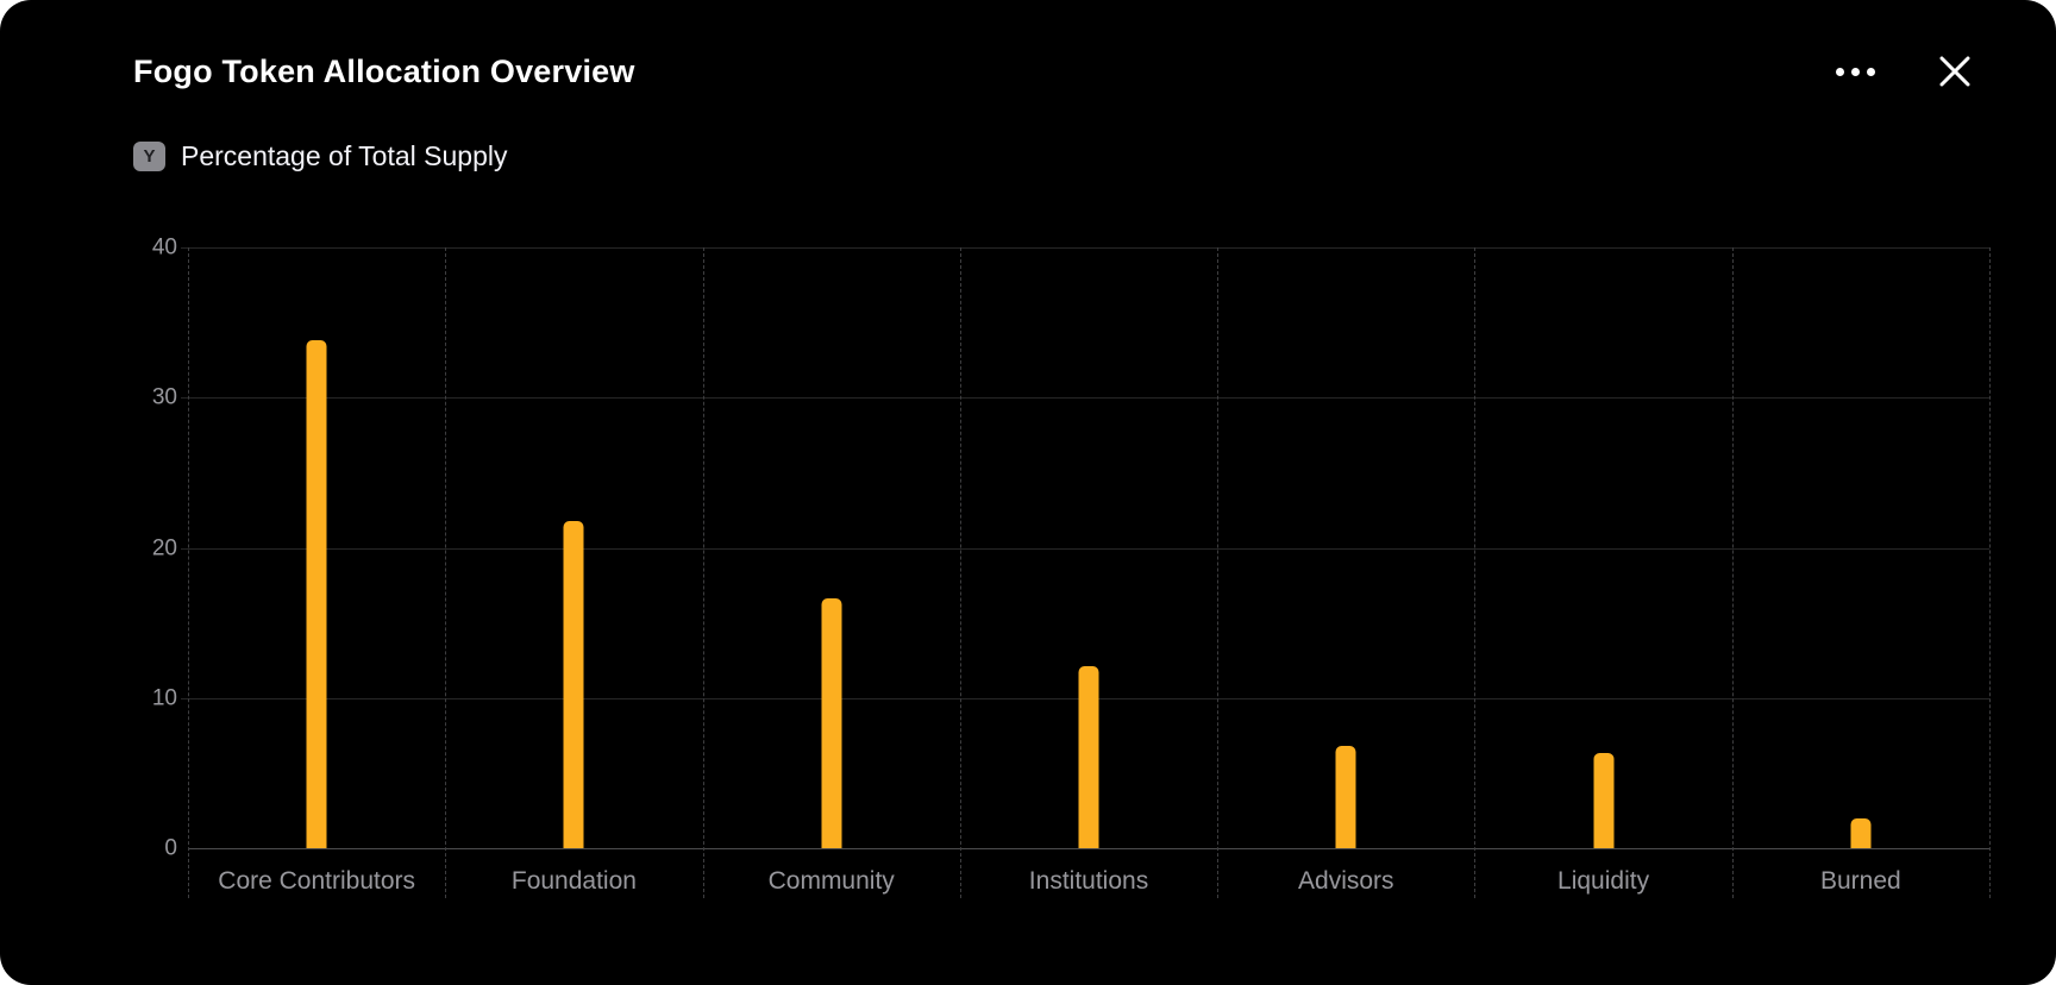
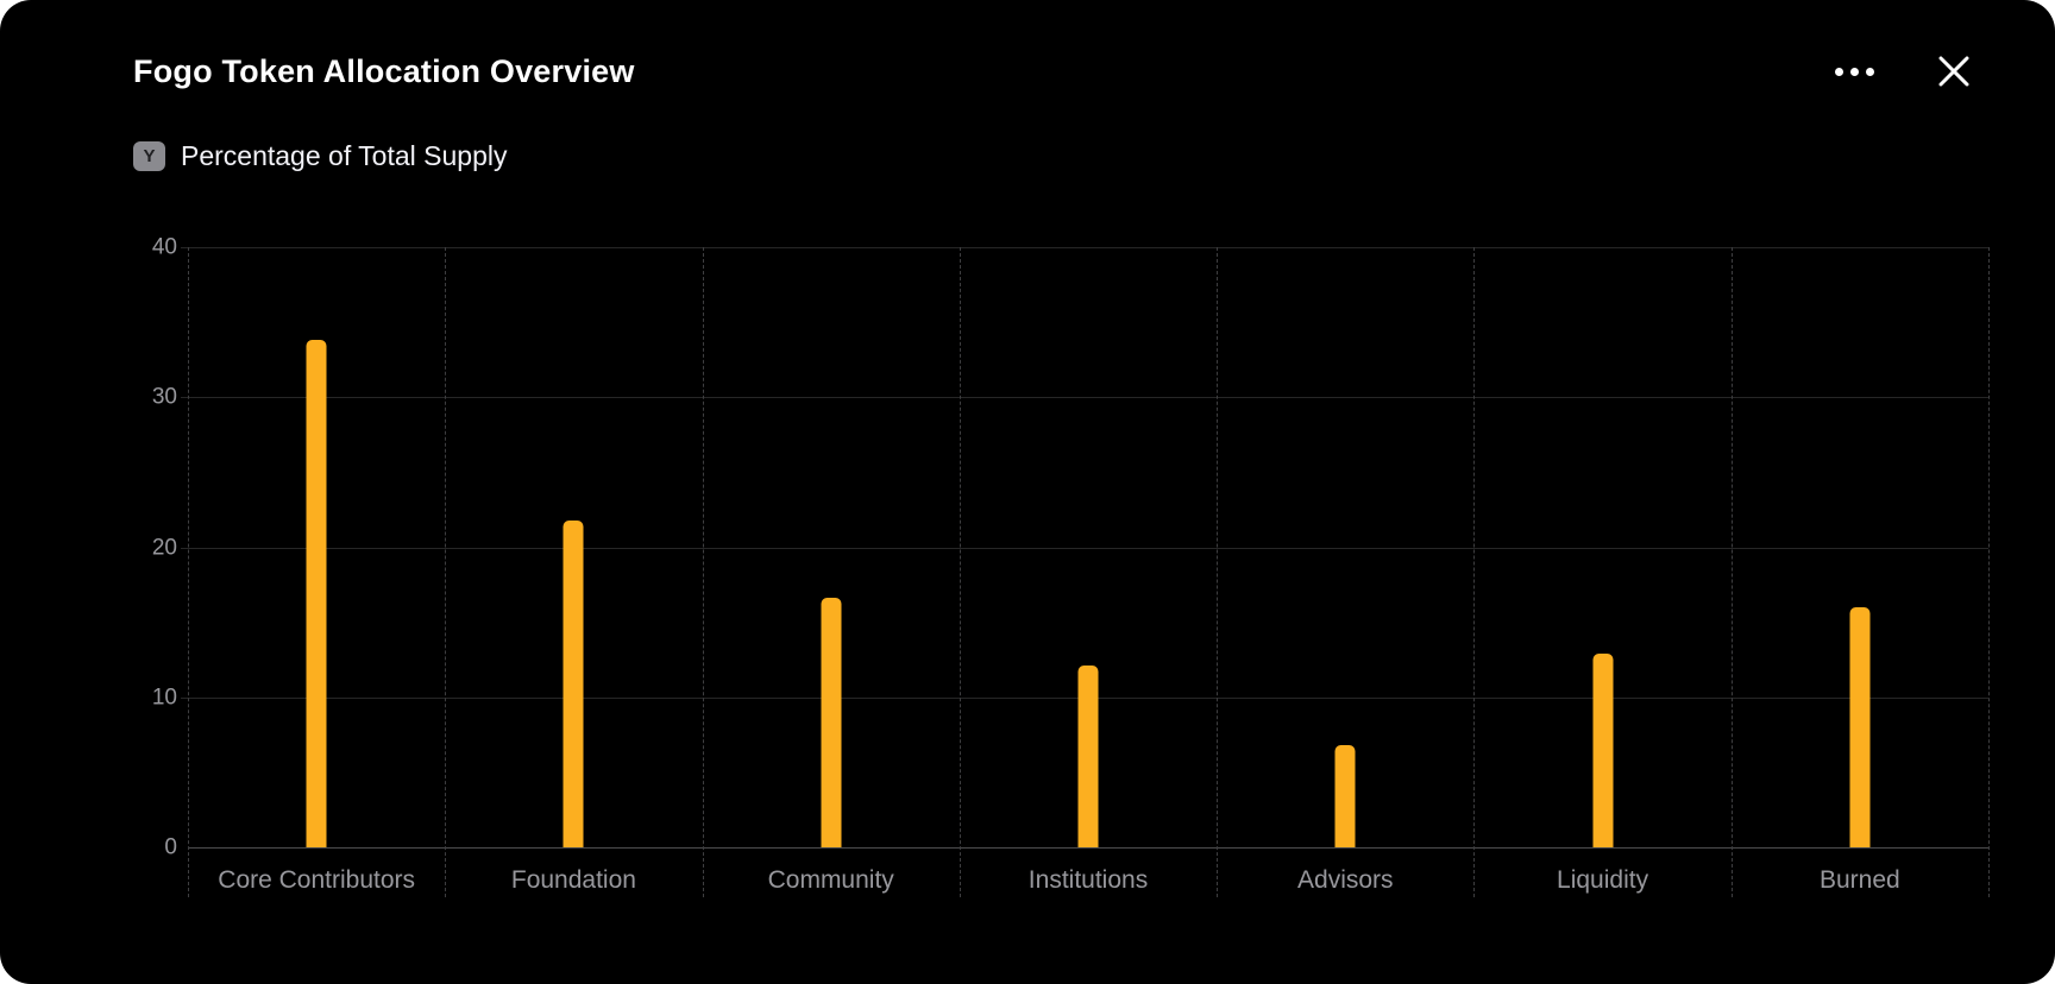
Liquidity: 6.3 -> 12.9
Burned: 2.0 -> 16.0
